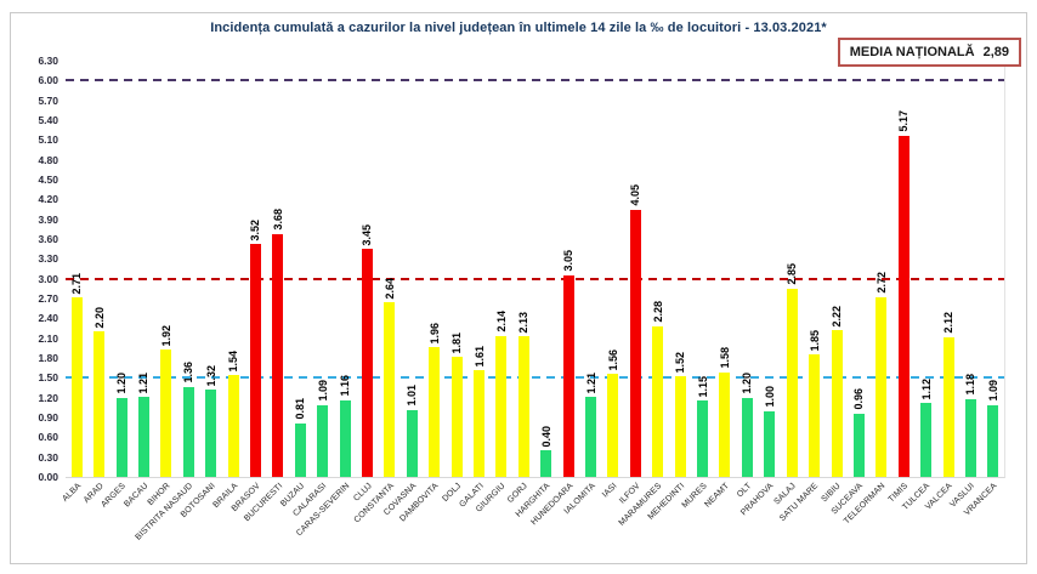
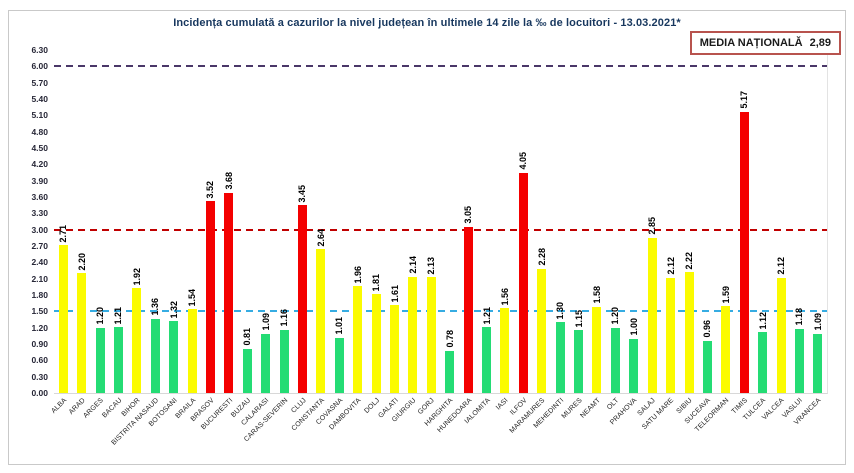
HARGHITA: 0.40 -> 0.78
MEHEDINTI: 1.52 -> 1.30
SATU MARE: 1.85 -> 2.12
TELEORMAN: 2.72 -> 1.59
